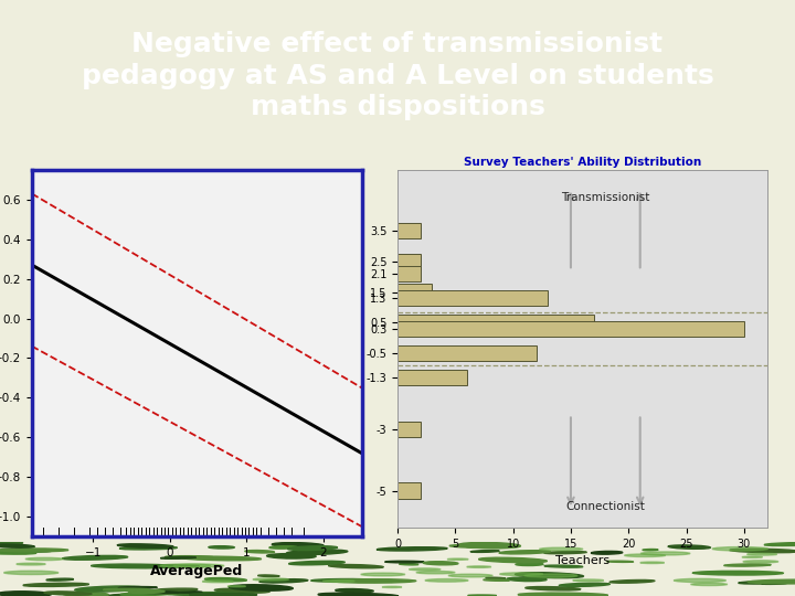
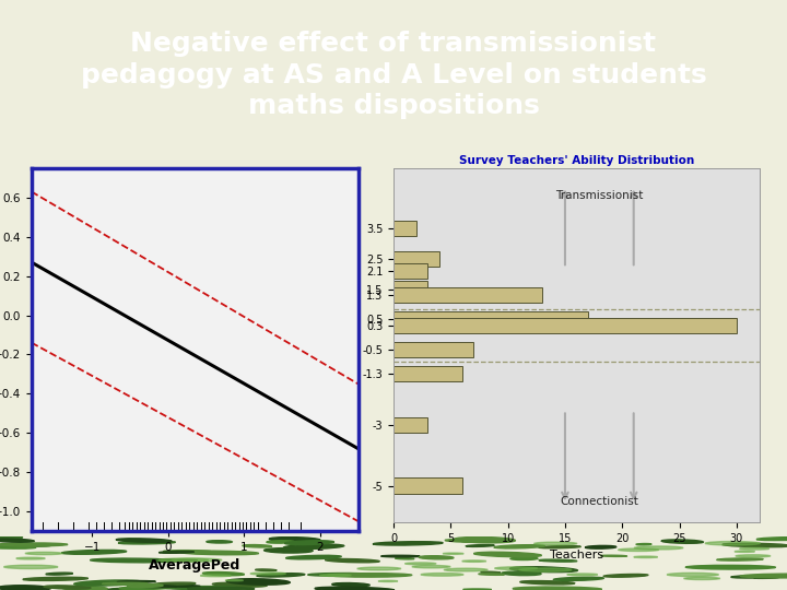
2.5: 2 -> 4
2.1: 2 -> 3
-0.5: 12 -> 7
-3: 2 -> 3
-5: 2 -> 6
